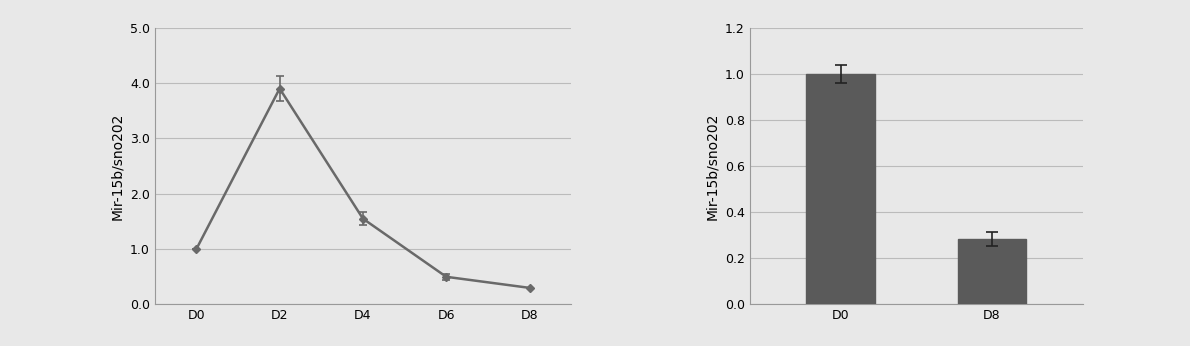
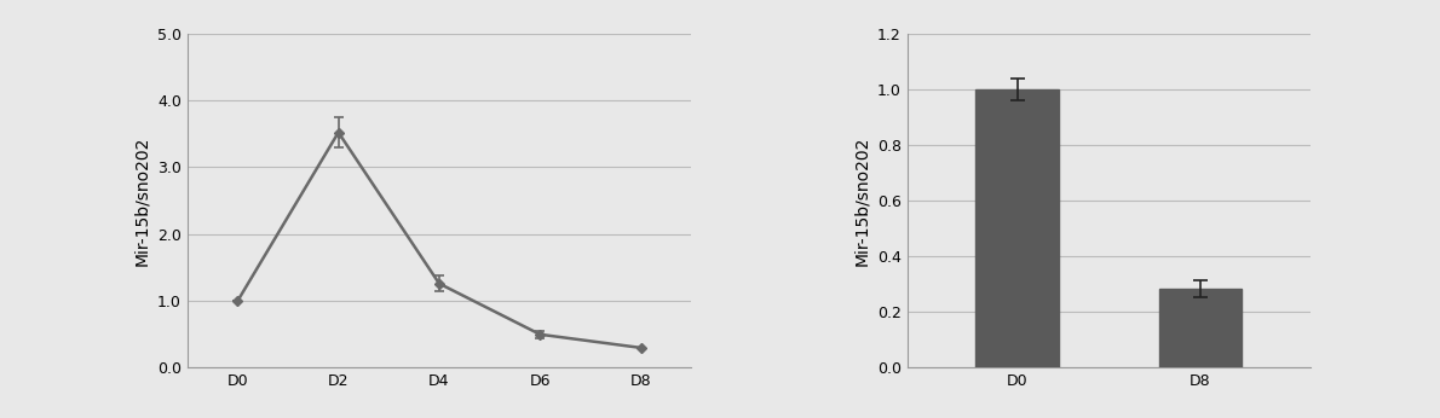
D2: 3.90 -> 3.52
D4: 1.55 -> 1.26
